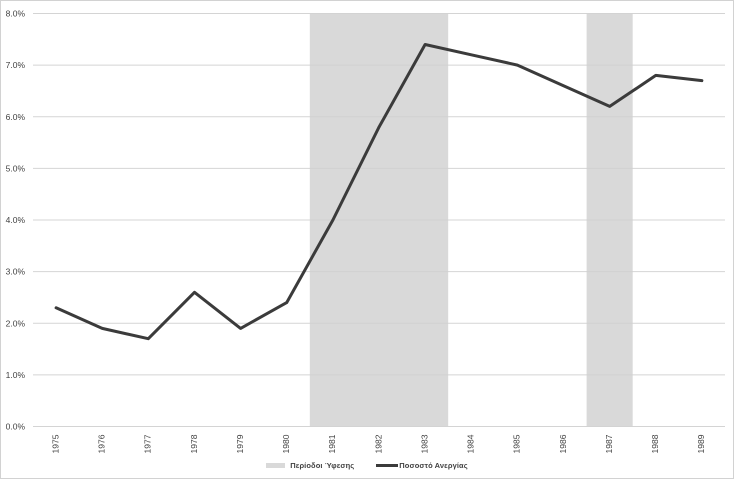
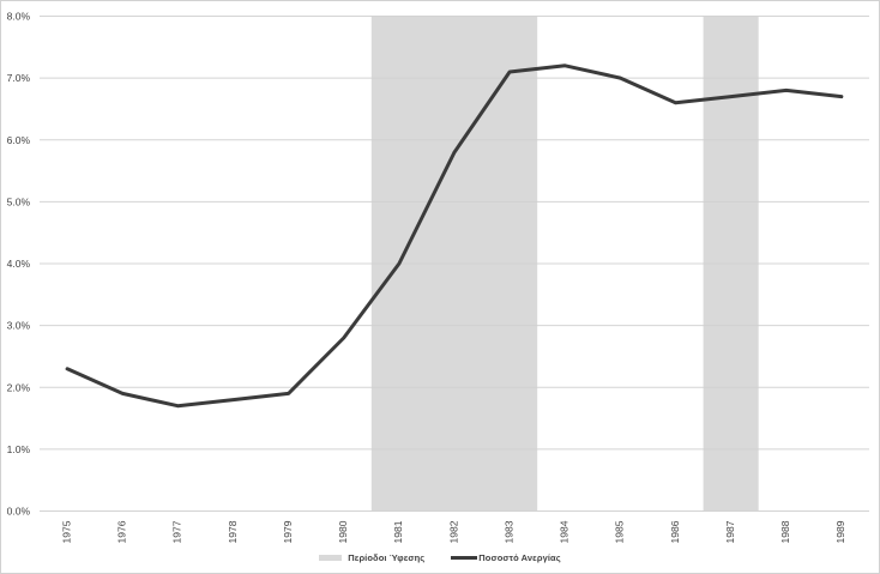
1978: 2.6% -> 1.8%
1980: 2.4% -> 2.8%
1983: 7.4% -> 7.1%
1987: 6.2% -> 6.7%
